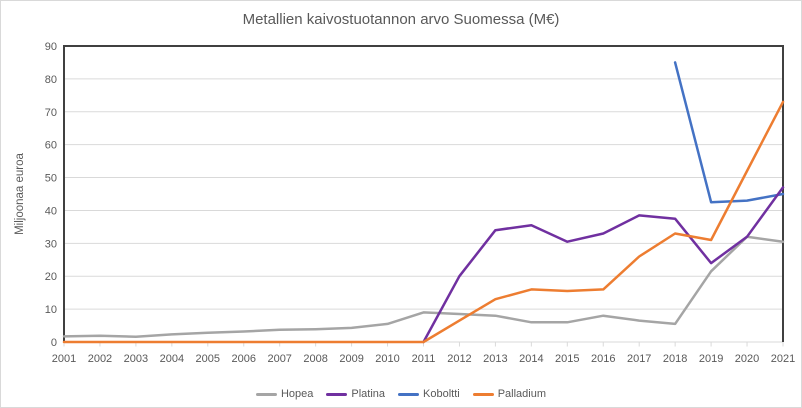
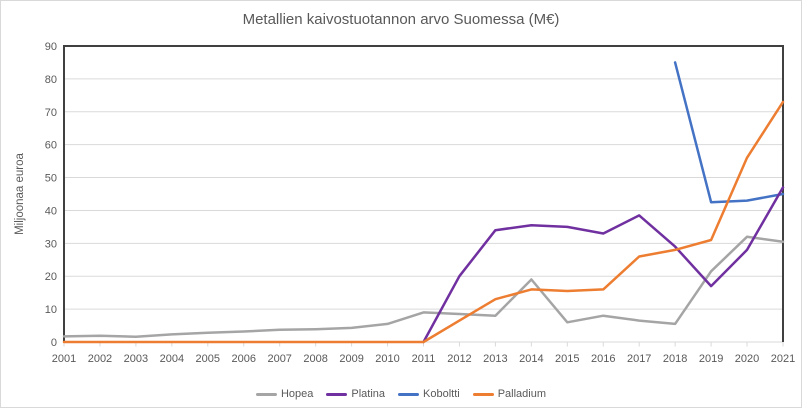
Hopea/2014: 6 -> 19
Platina/2015: 30 -> 35
Platina/2018: 38 -> 29
Palladium/2018: 33 -> 28
Platina/2019: 24 -> 17
Platina/2020: 32 -> 28
Palladium/2020: 52 -> 56
